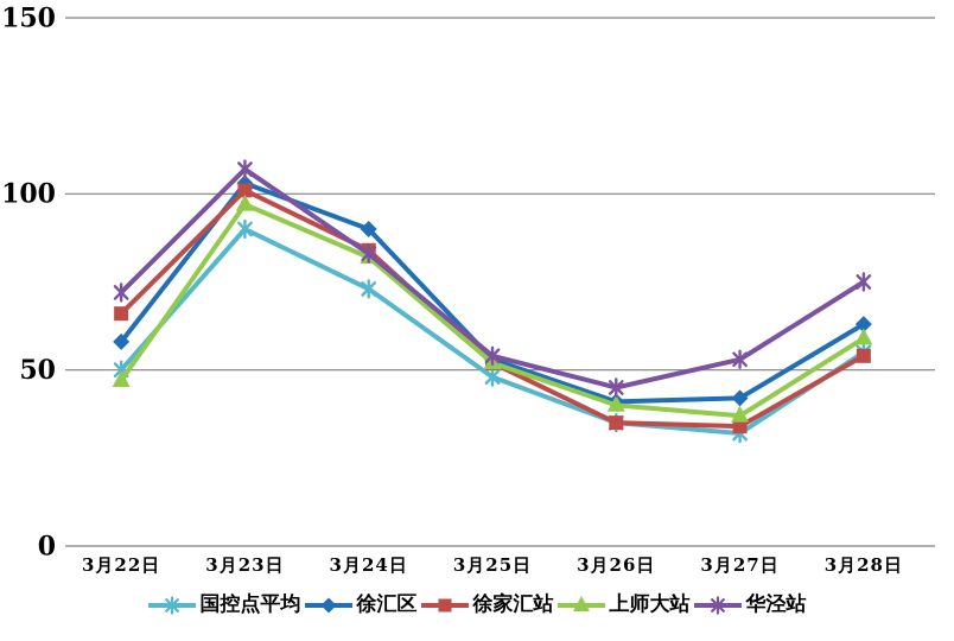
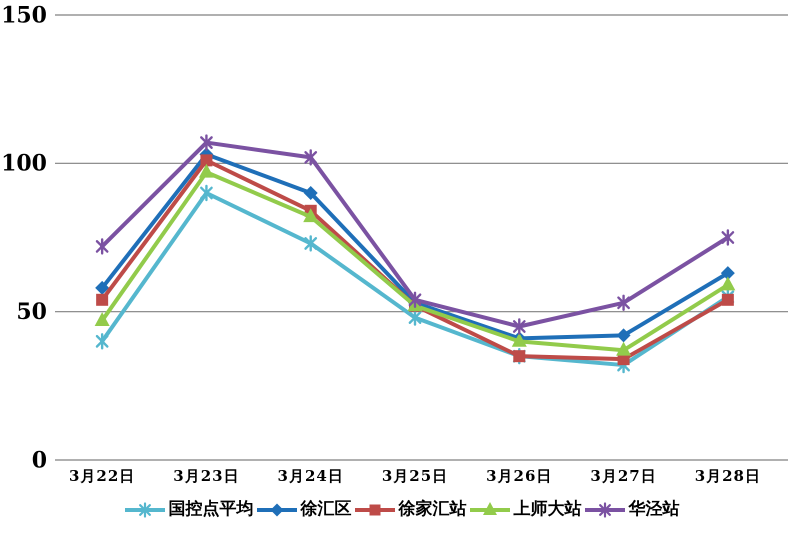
国控点平均/3月22日: 50 -> 40
徐家汇站/3月22日: 66 -> 54
华泾站/3月24日: 83 -> 102
